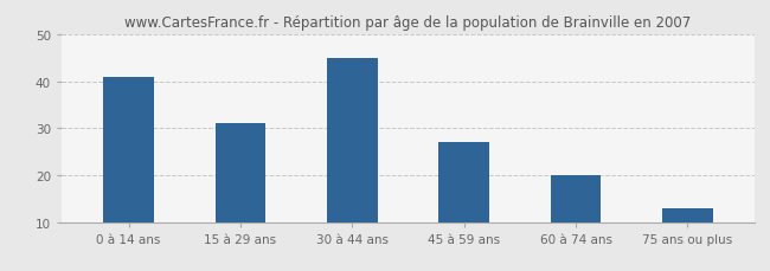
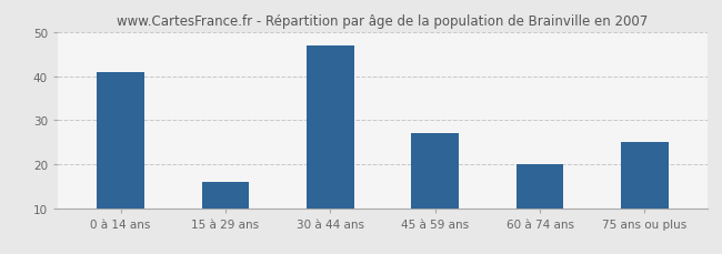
15 à 29 ans: 31 -> 16
30 à 44 ans: 45 -> 47
75 ans ou plus: 13 -> 25
